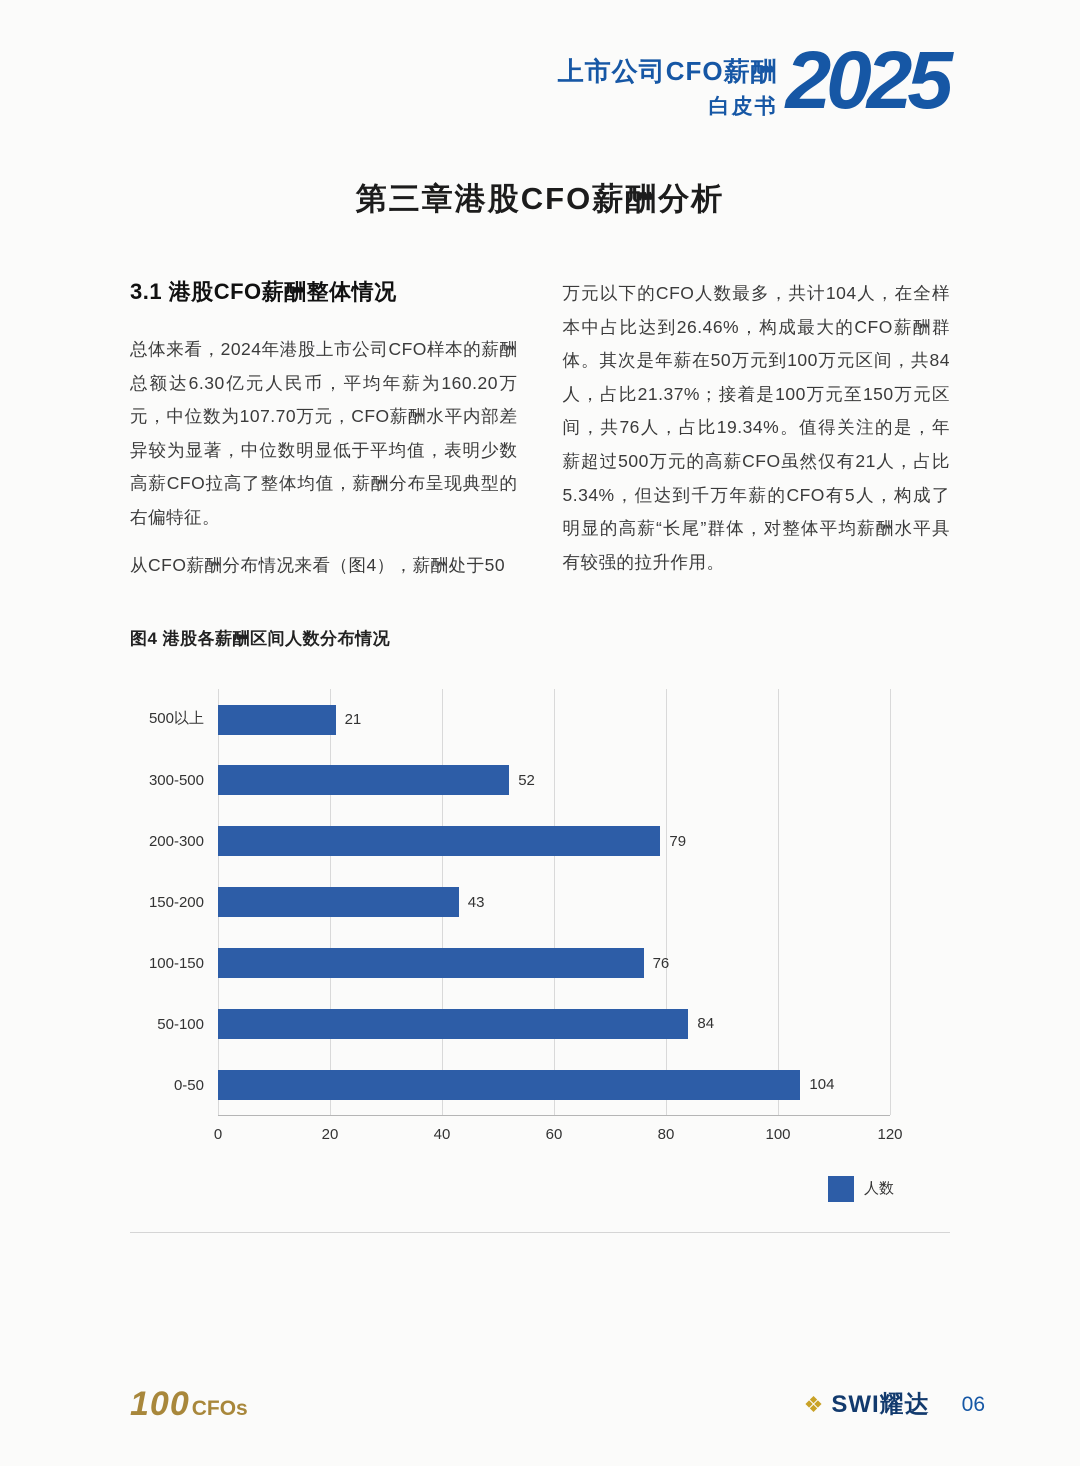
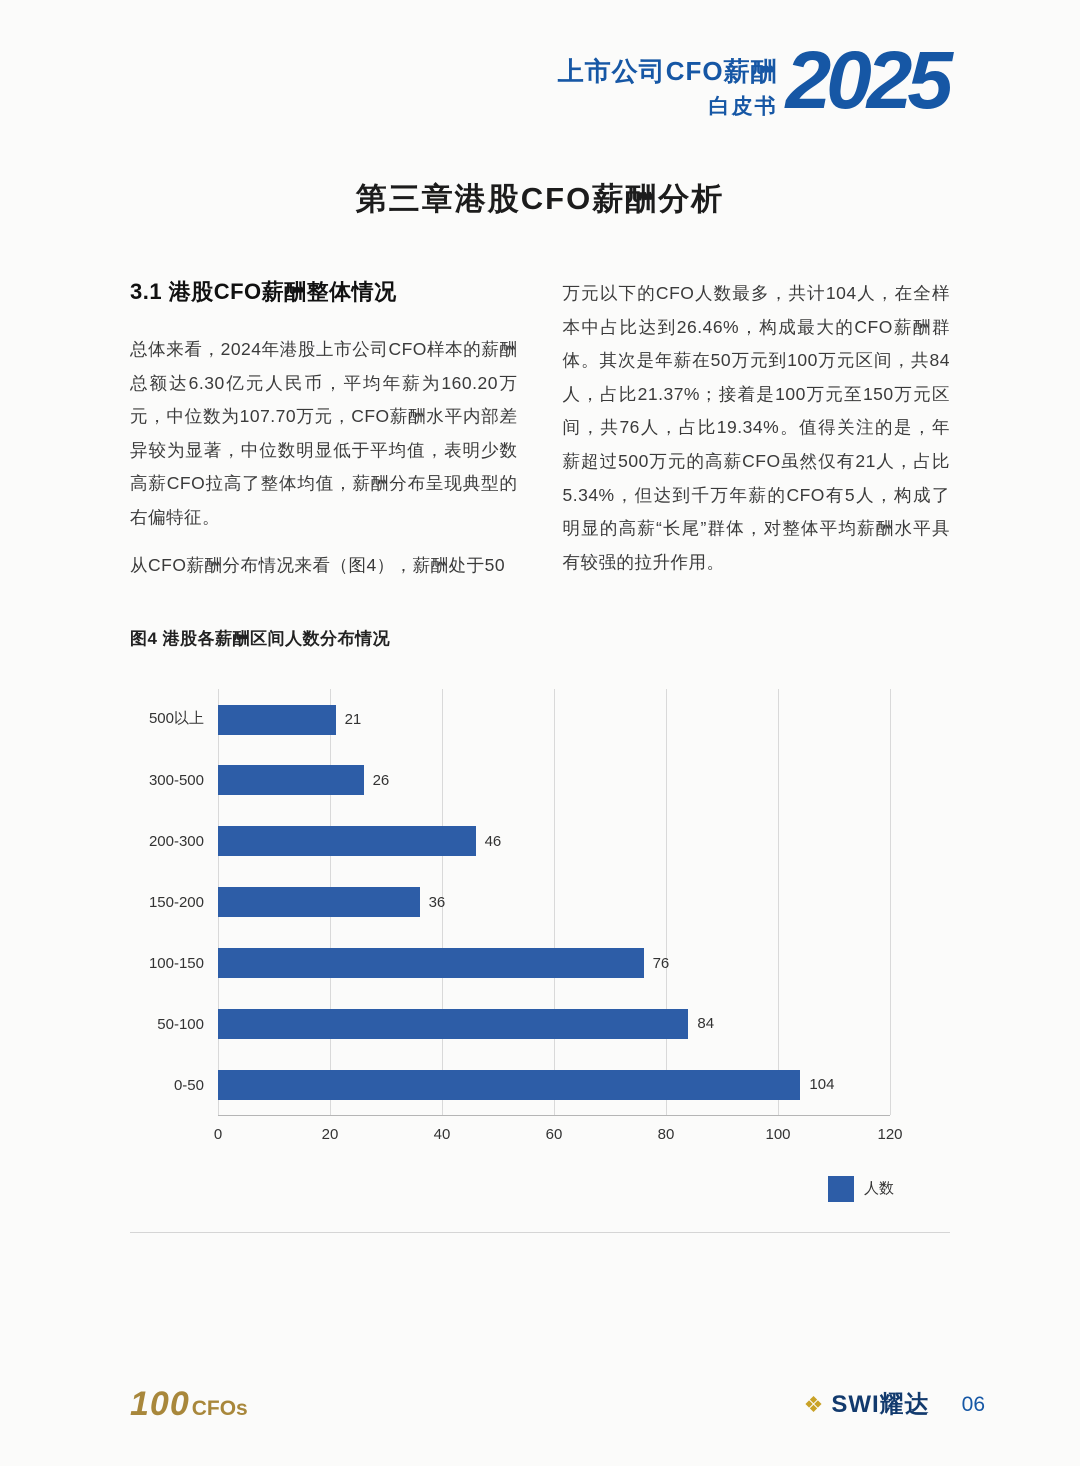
300-500: 52 -> 26
200-300: 79 -> 46
150-200: 43 -> 36
